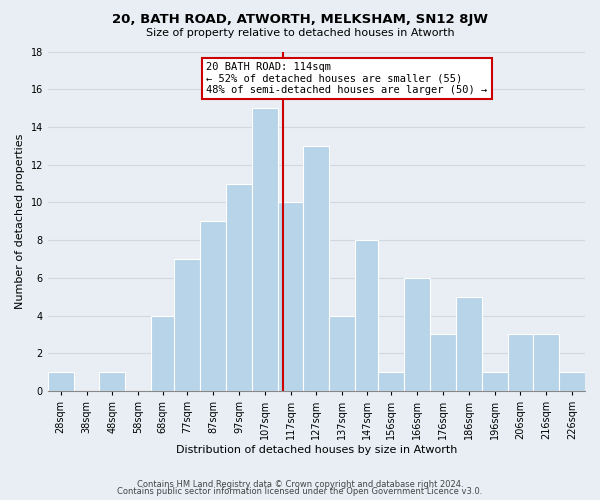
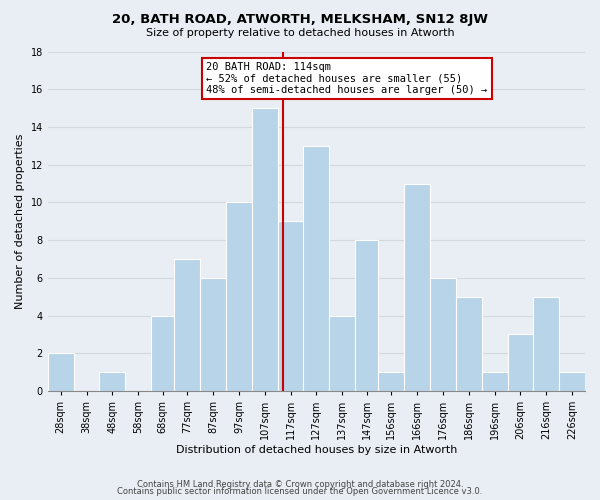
28sqm: 1 -> 2
87sqm: 9 -> 6
97sqm: 11 -> 10
117sqm: 10 -> 9
166sqm: 6 -> 11
176sqm: 3 -> 6
216sqm: 3 -> 5
